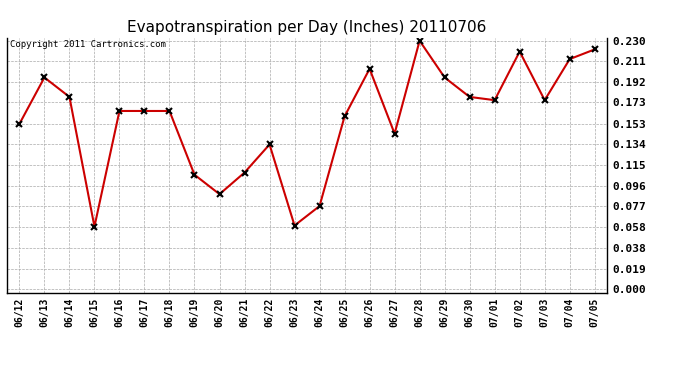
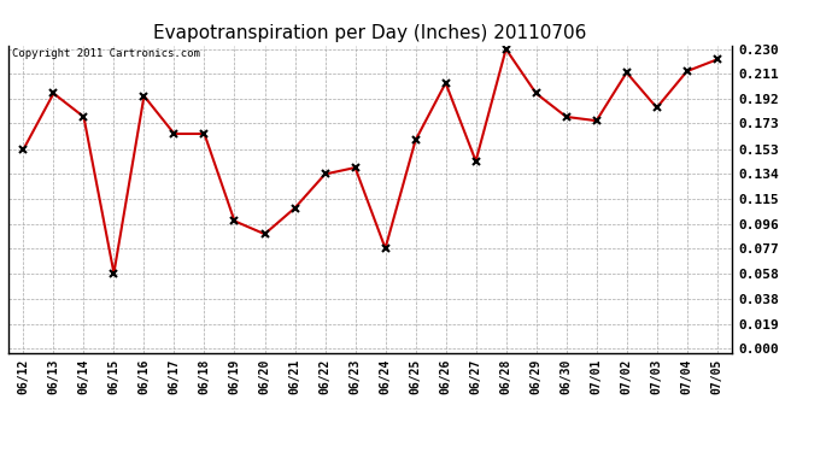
06/16: 0.165 -> 0.194
06/19: 0.106 -> 0.098
06/23: 0.059 -> 0.139
07/02: 0.220 -> 0.212
07/03: 0.175 -> 0.185
